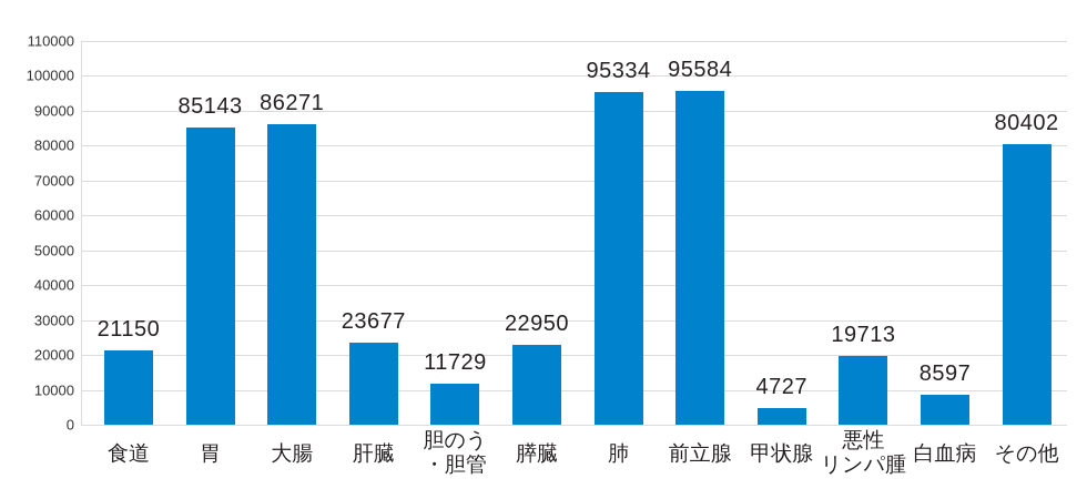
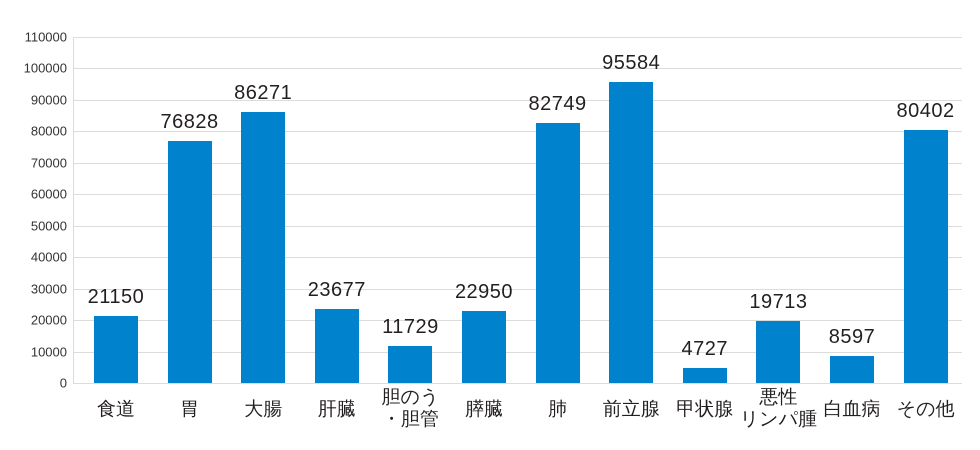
胃: 85143 -> 76828
肺: 95334 -> 82749
